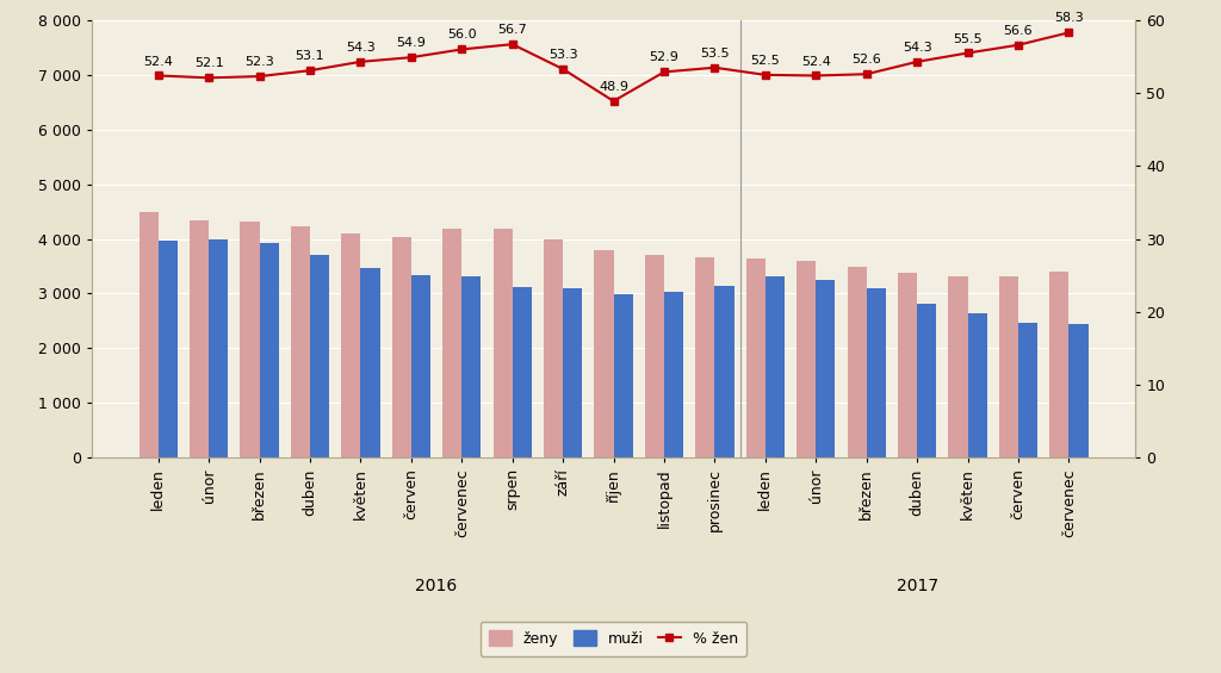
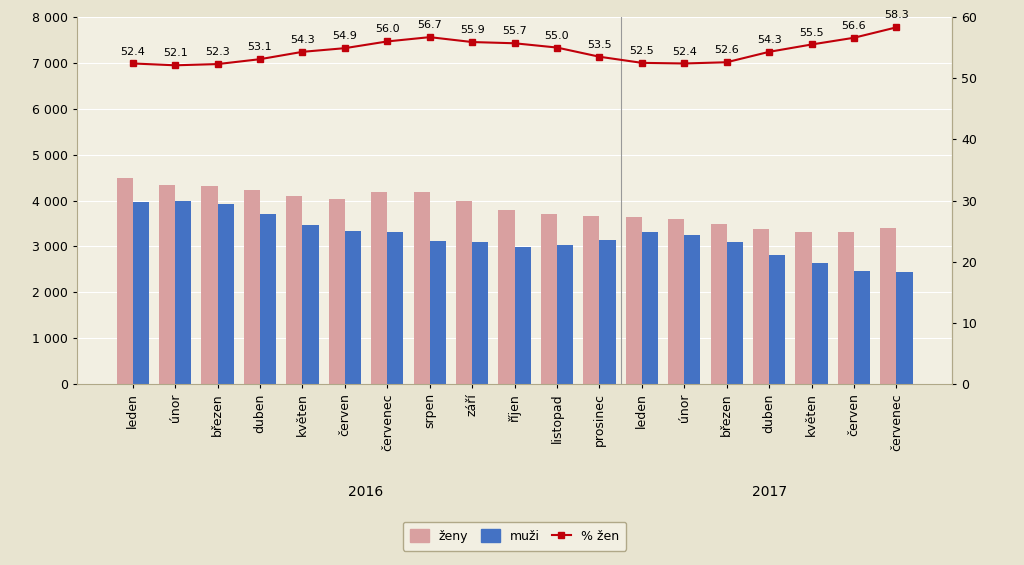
% žen/září: 53.3 -> 55.9
% žen/říjen: 48.9 -> 55.7
% žen/listopad: 52.9 -> 55.0
